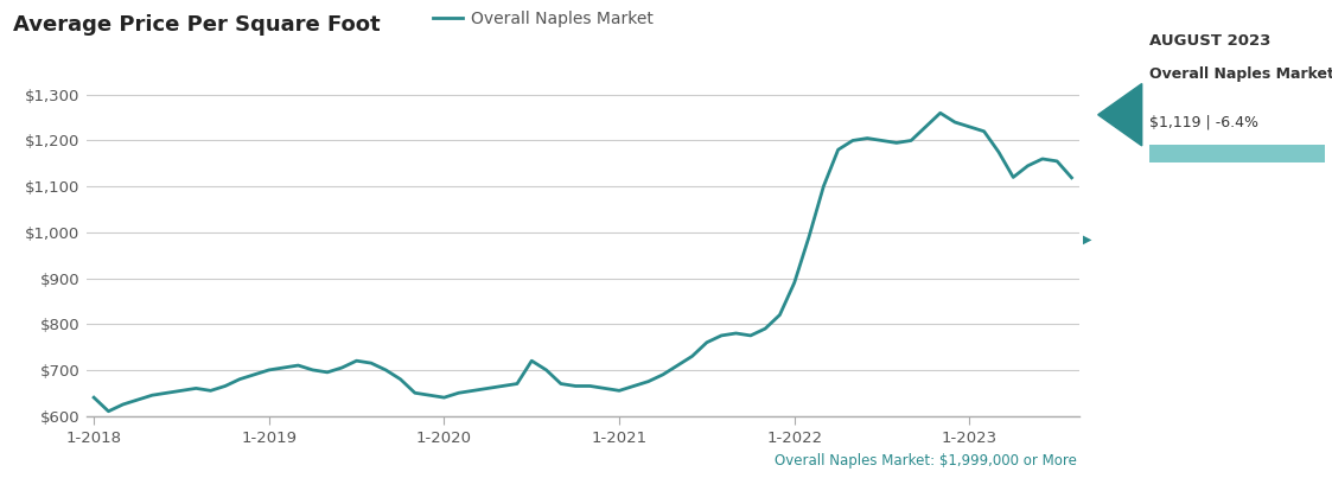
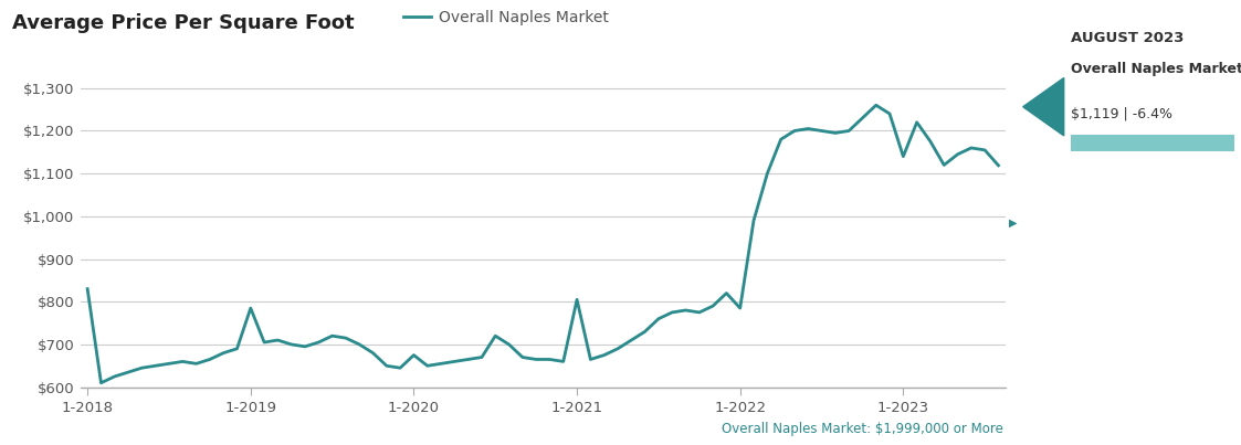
1-2018: $640 -> $830
1-2019: $700 -> $785
1-2020: $640 -> $675
1-2021: $655 -> $805
1-2022: $890 -> $785
1-2023: $1,230 -> $1,140
